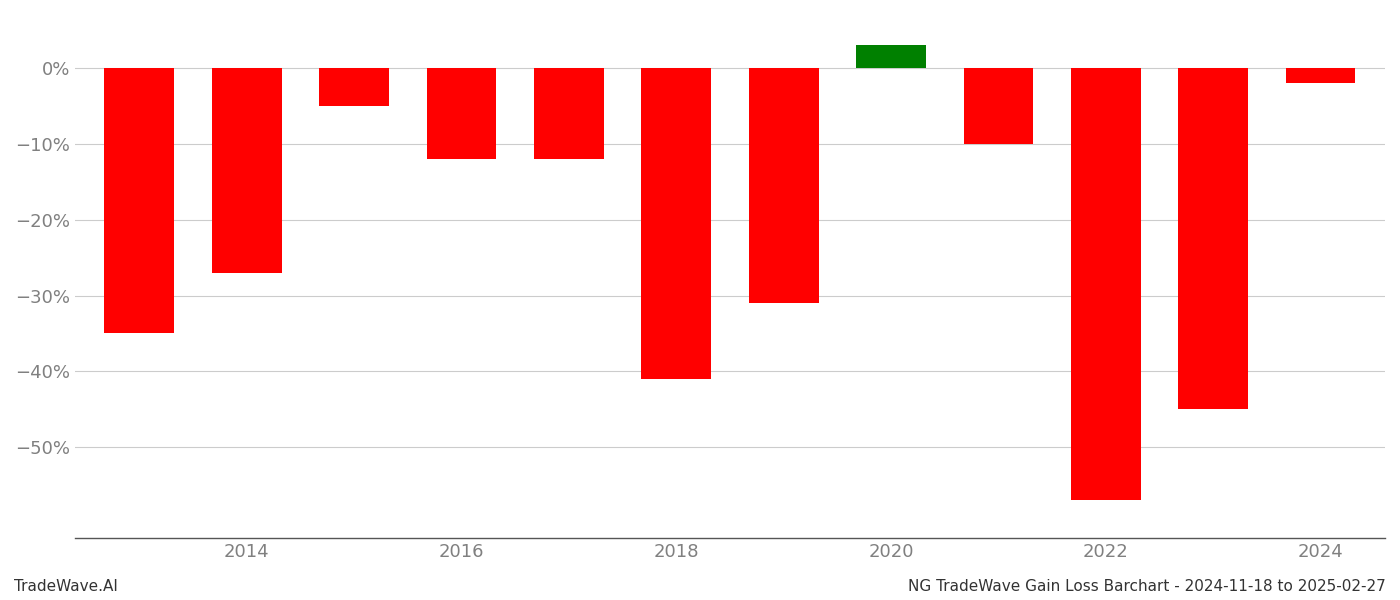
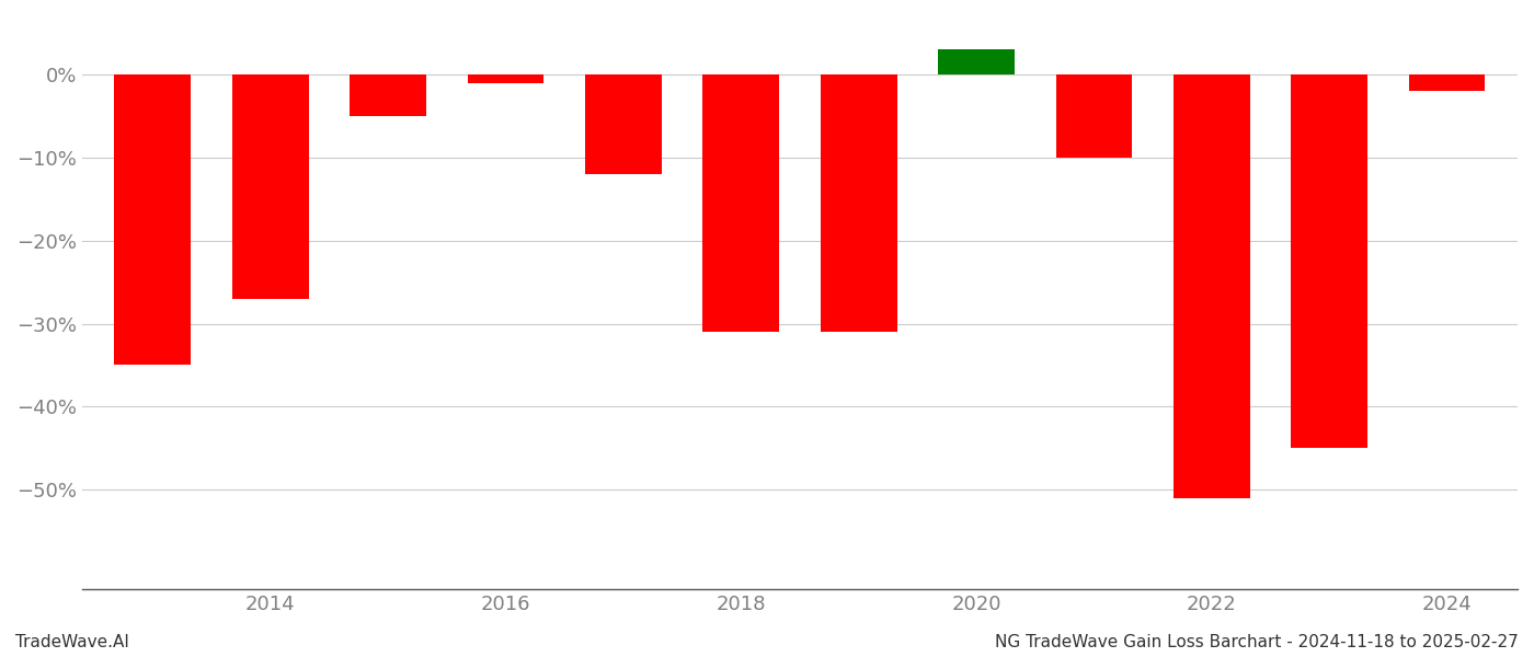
2016: -12% -> -1%
2018: -41% -> -31%
2022: -57% -> -51%
